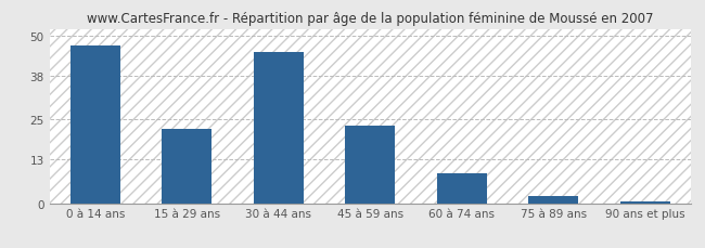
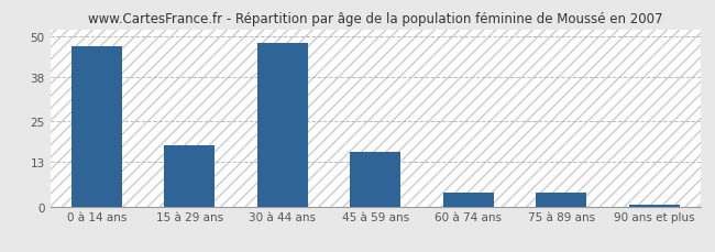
15 à 29 ans: 22.0 -> 18.0
30 à 44 ans: 45.0 -> 48.0
45 à 59 ans: 23.0 -> 16.0
60 à 74 ans: 9.0 -> 4.0
75 à 89 ans: 2.0 -> 4.0
